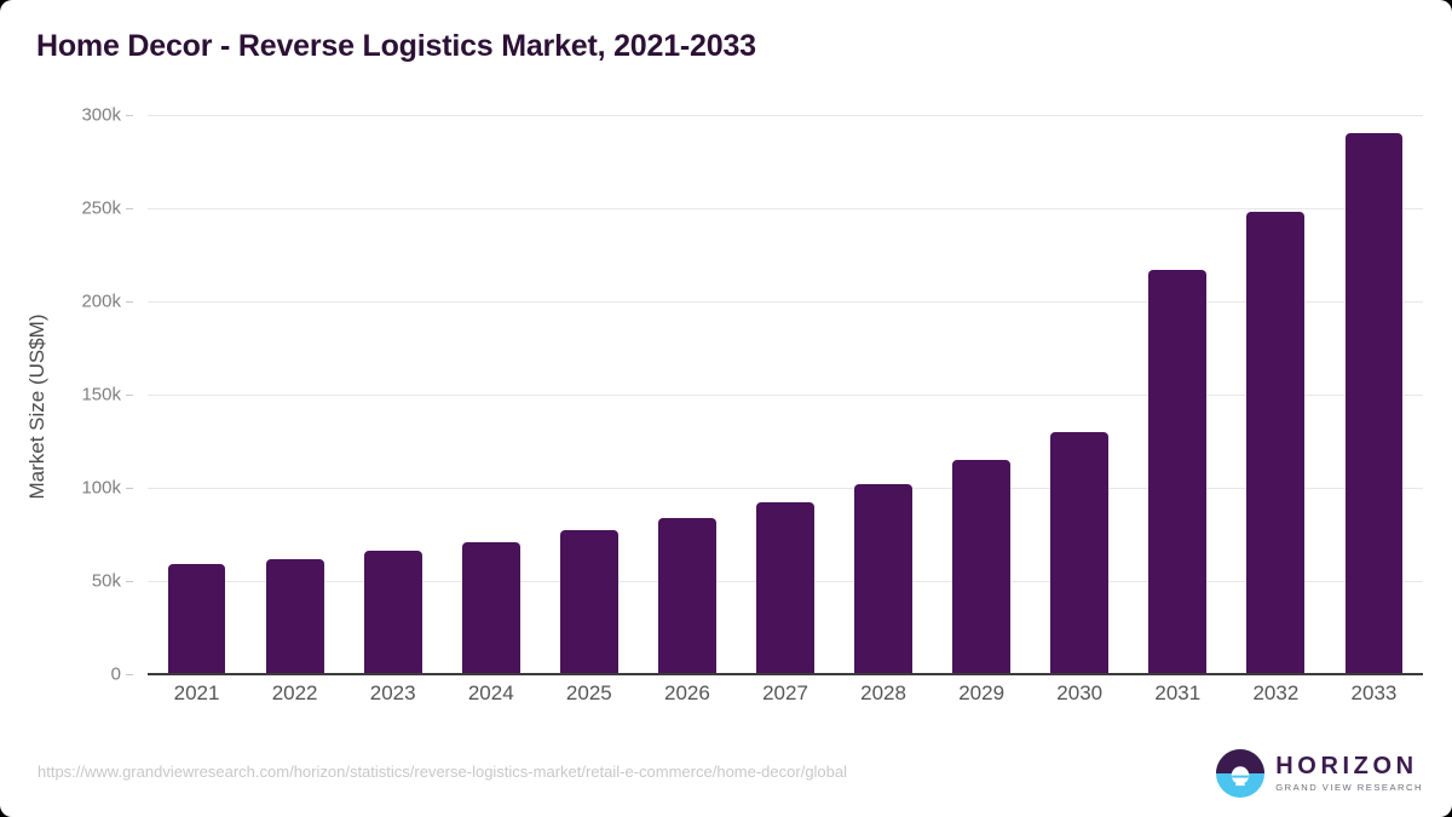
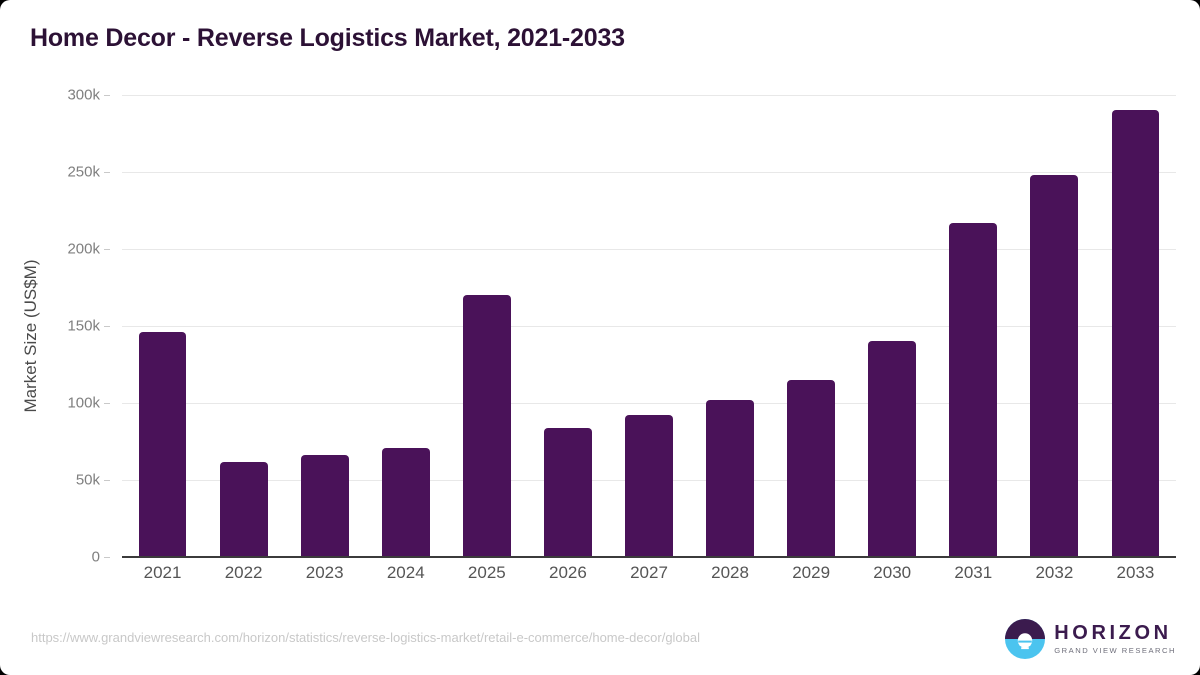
2021: 59k -> 146k
2025: 77k -> 170k
2030: 130k -> 140k
